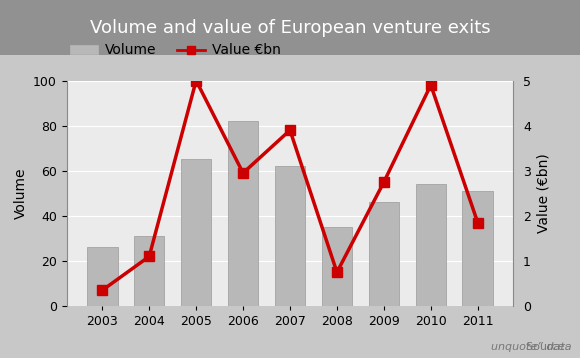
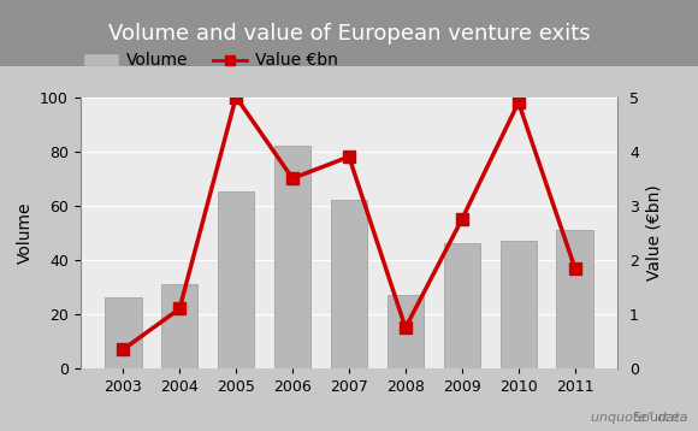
Value €bn/2006: 2.95 -> 3.50
Volume/2008: 35 -> 27
Volume/2010: 54 -> 47
